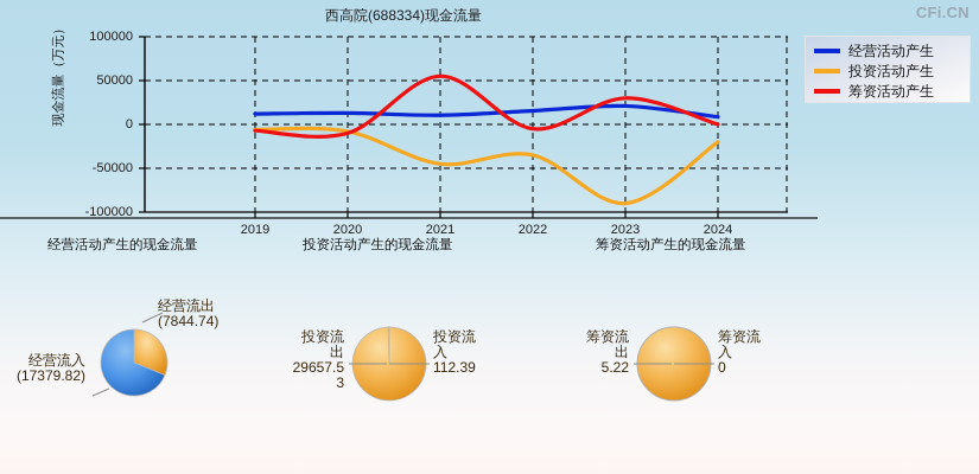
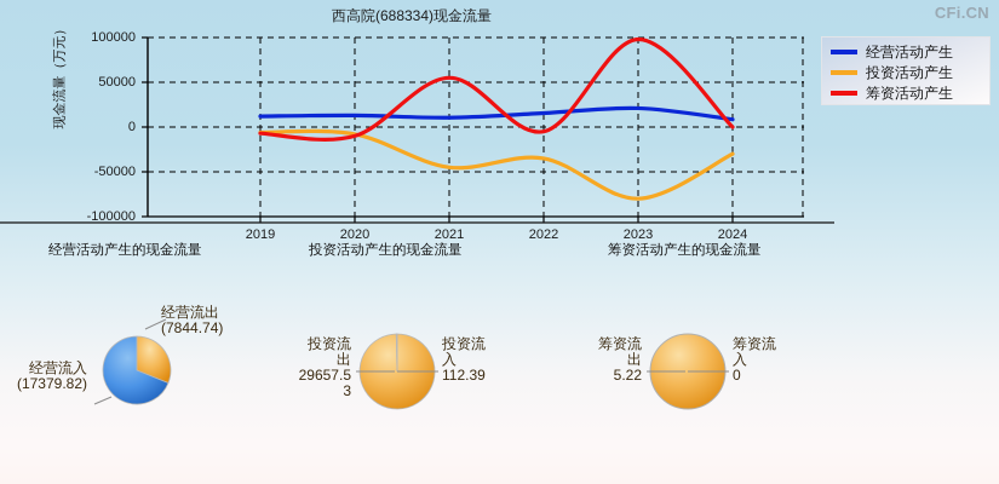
投资活动产生/2023: -90000 -> -80000
筹资活动产生/2023: 30000 -> 100000
投资活动产生/2024: -20000 -> -30000
